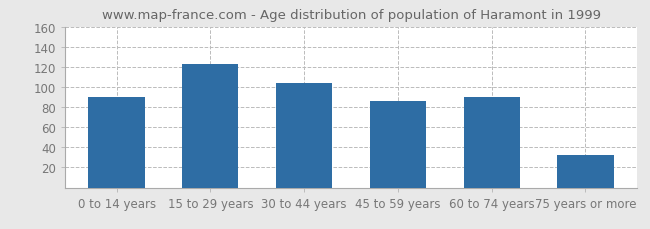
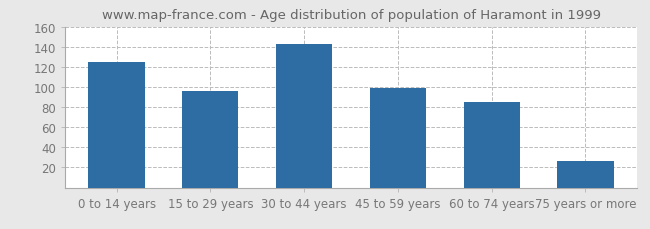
0 to 14 years: 90 -> 125
15 to 29 years: 123 -> 96
30 to 44 years: 104 -> 143
45 to 59 years: 86 -> 99
60 to 74 years: 90 -> 85
75 years or more: 32 -> 26
